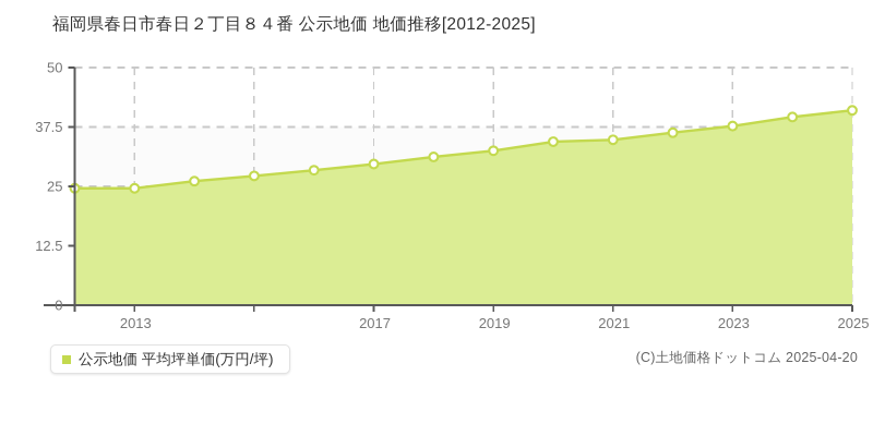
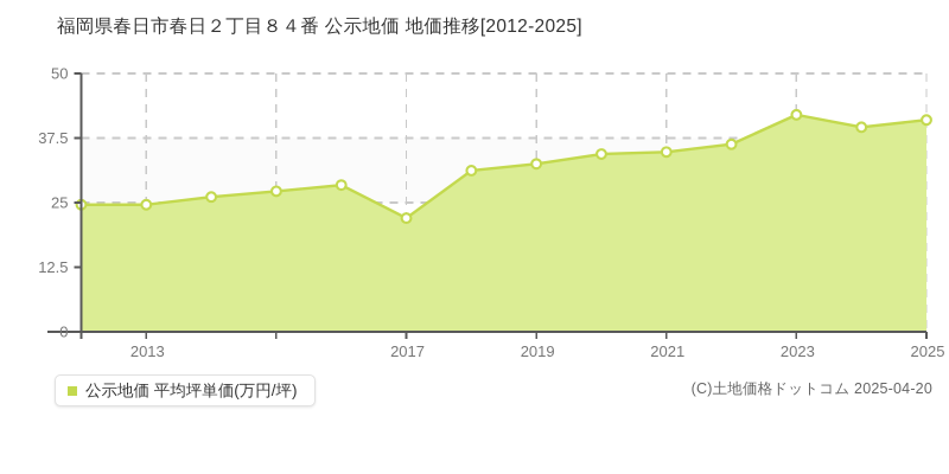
2017: 30 -> 22
2023: 38 -> 42
